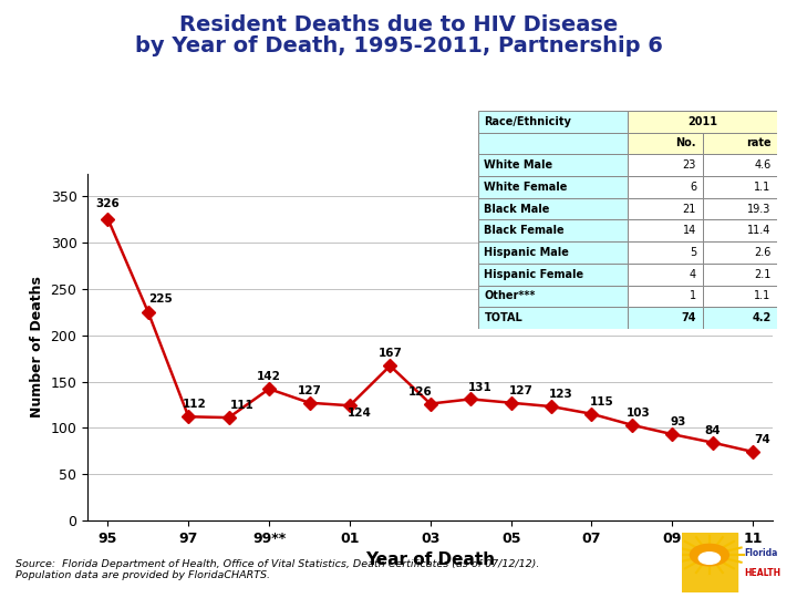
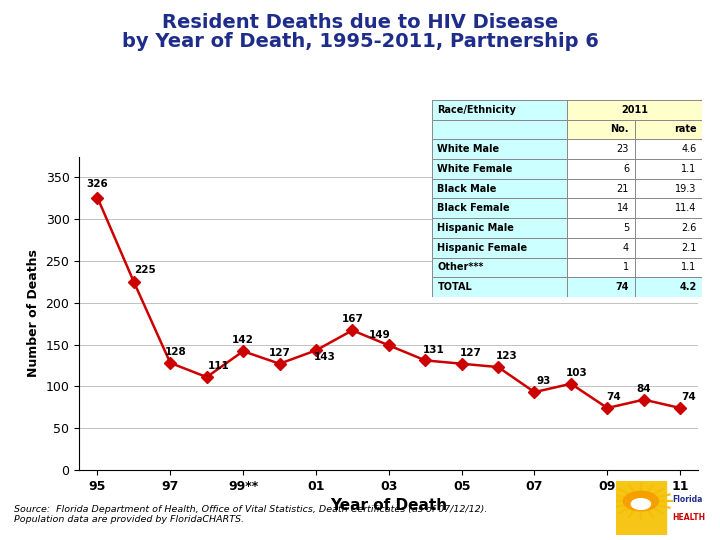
97: 112 -> 128
01: 124 -> 143
03: 126 -> 149
07: 115 -> 93
09: 93 -> 74
